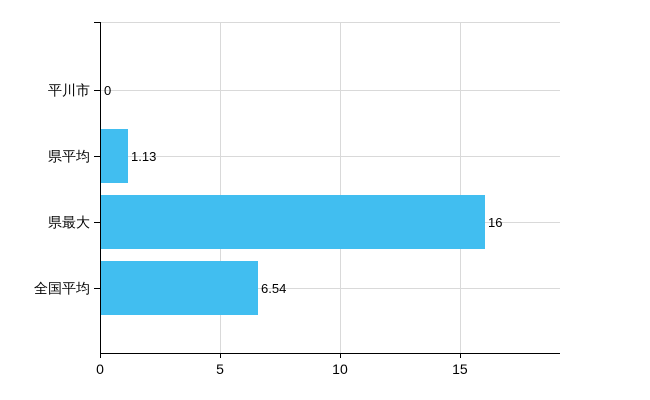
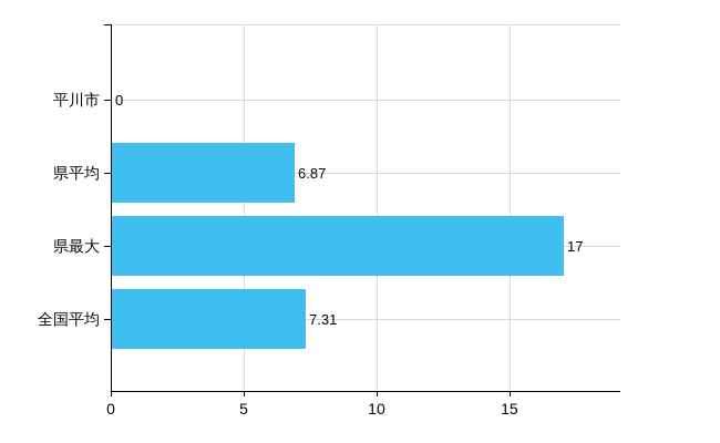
県平均: 1.13 -> 6.87
県最大: 16 -> 17
全国平均: 6.54 -> 7.31
